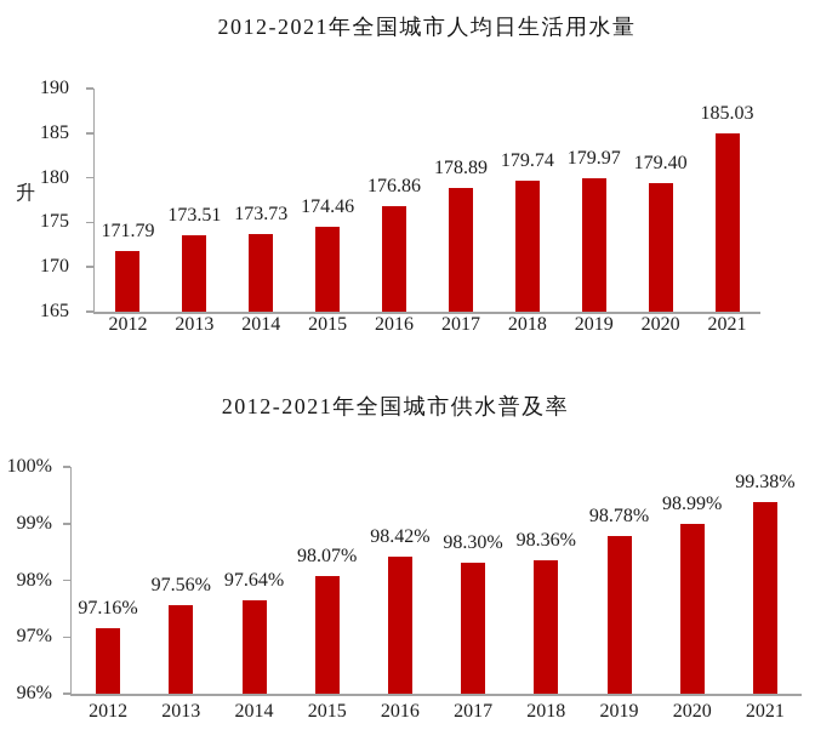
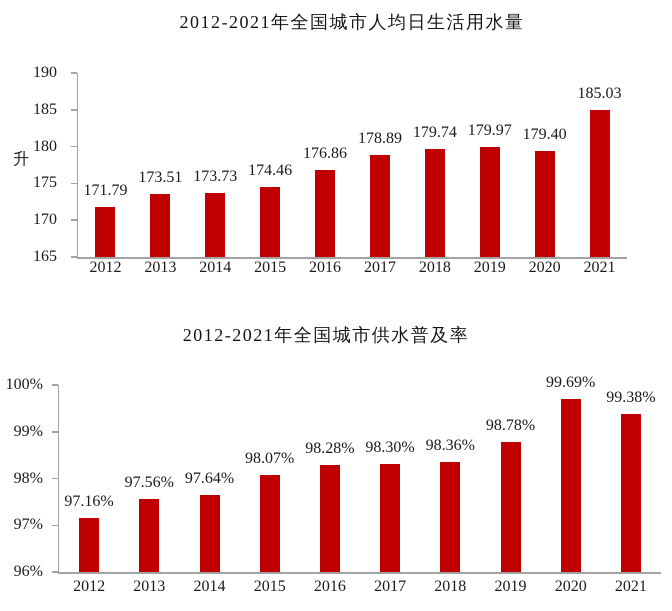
2012-2021年全国城市供水普及率/2016: 98.42% -> 98.28%
2012-2021年全国城市供水普及率/2020: 98.99% -> 99.69%
